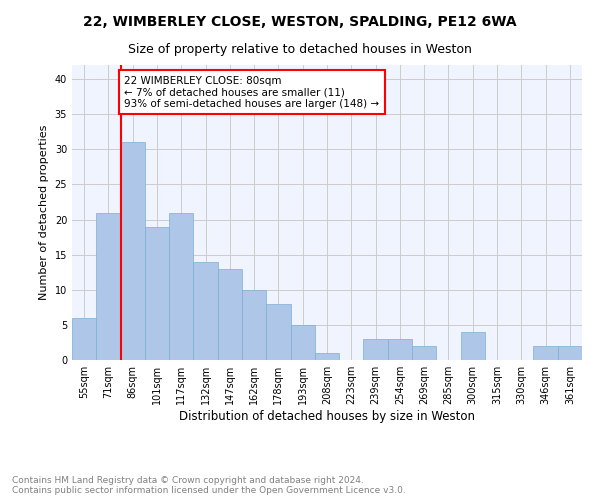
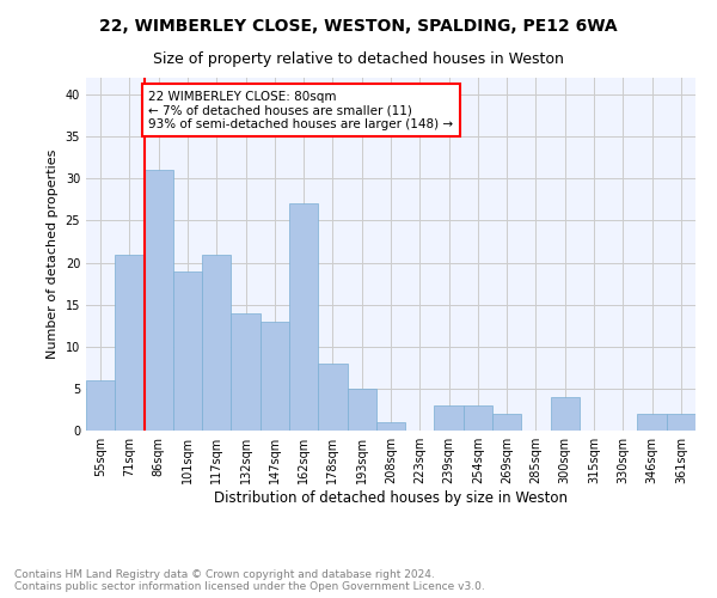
162sqm: 10 -> 27
